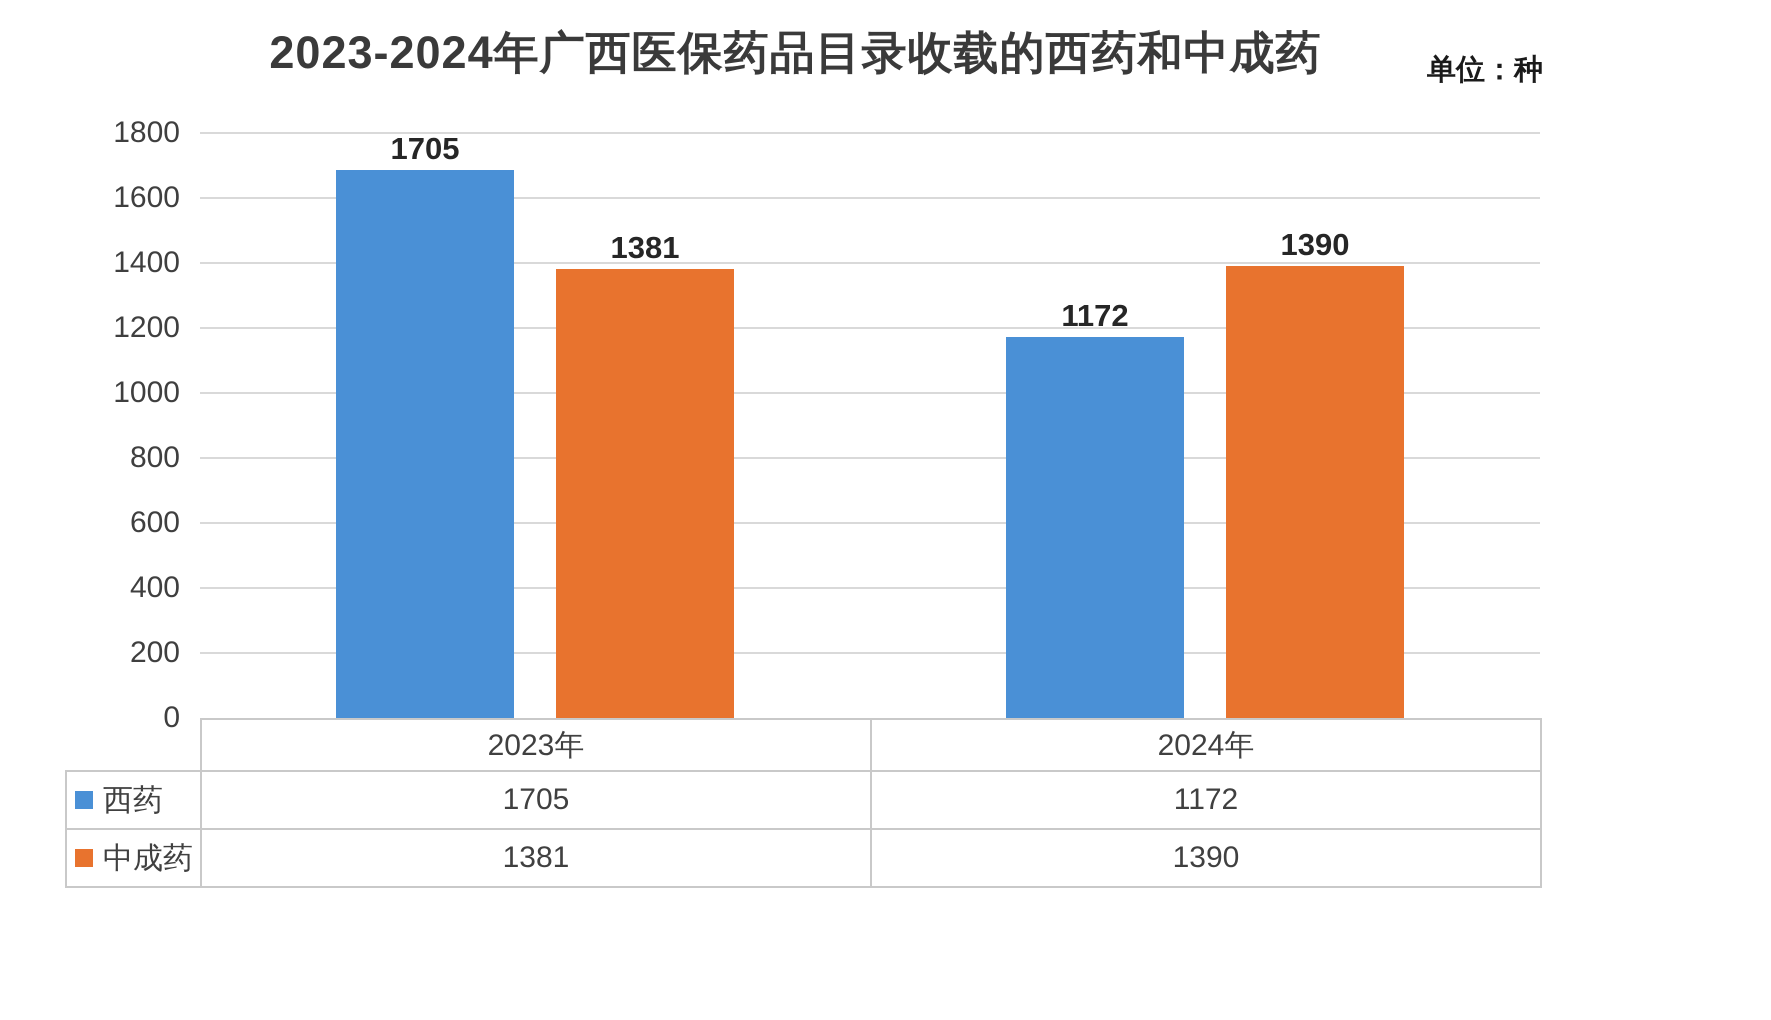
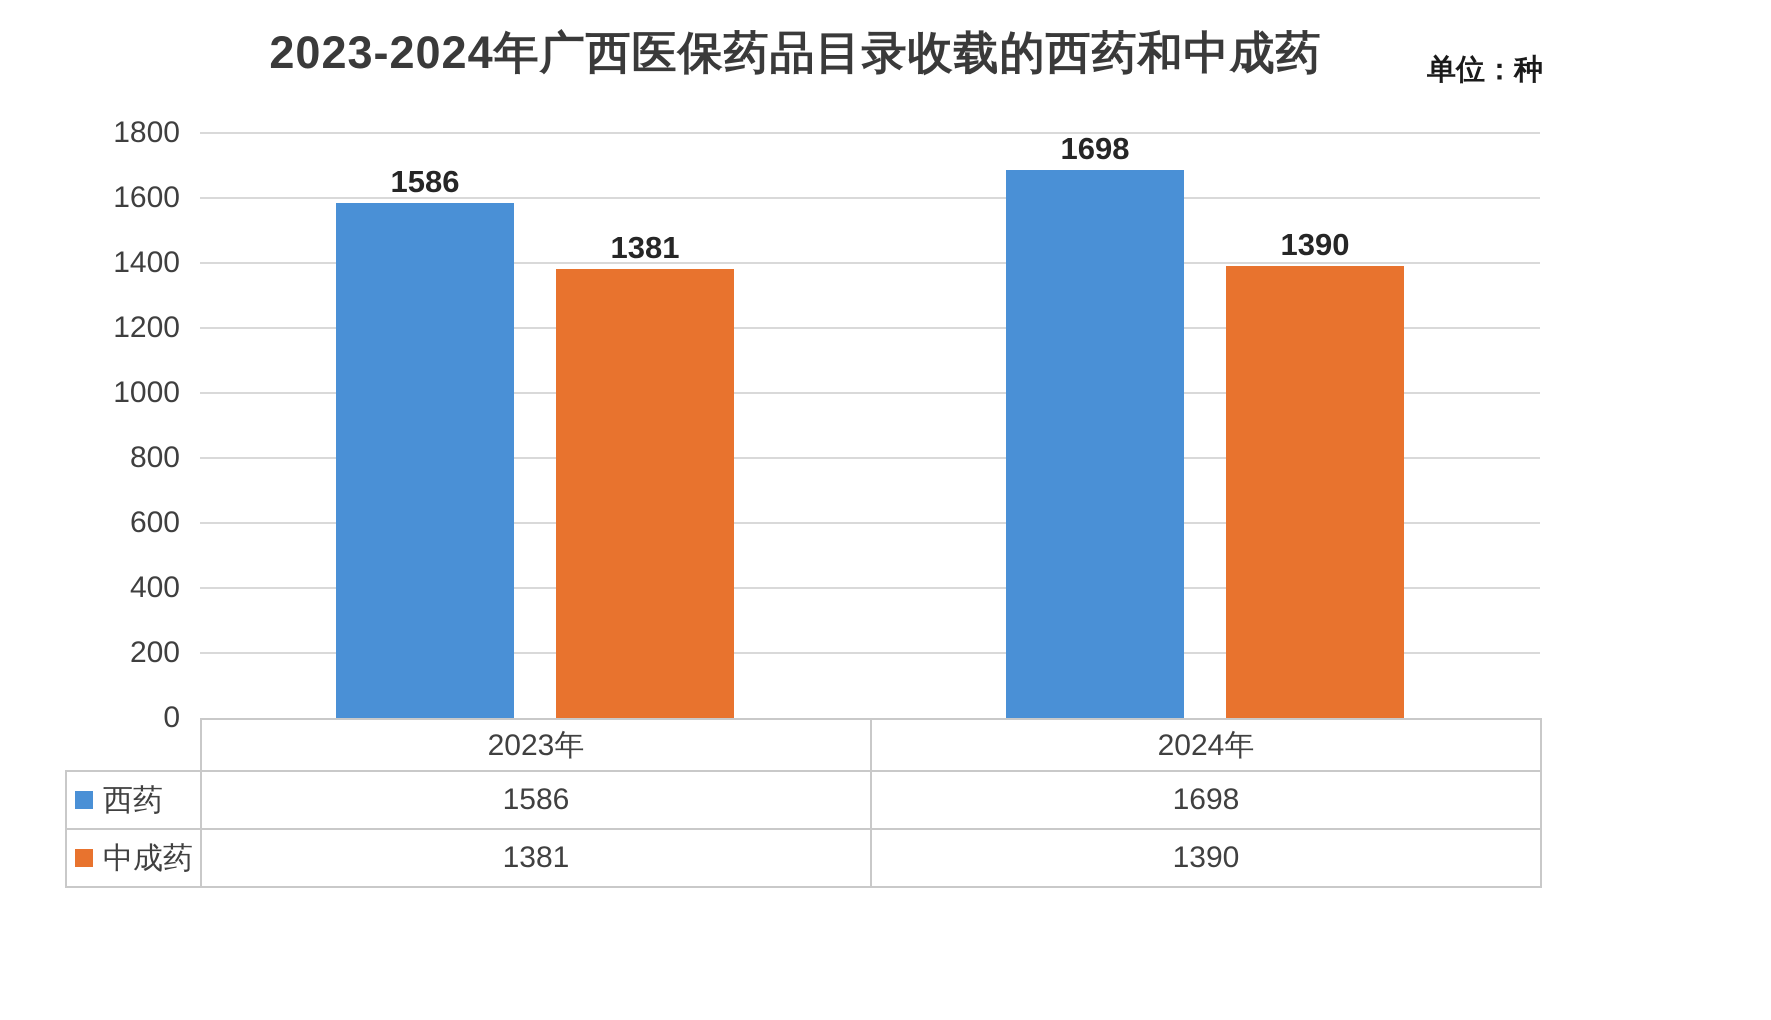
西药/2023年: 1705 -> 1586
西药/2024年: 1172 -> 1698
